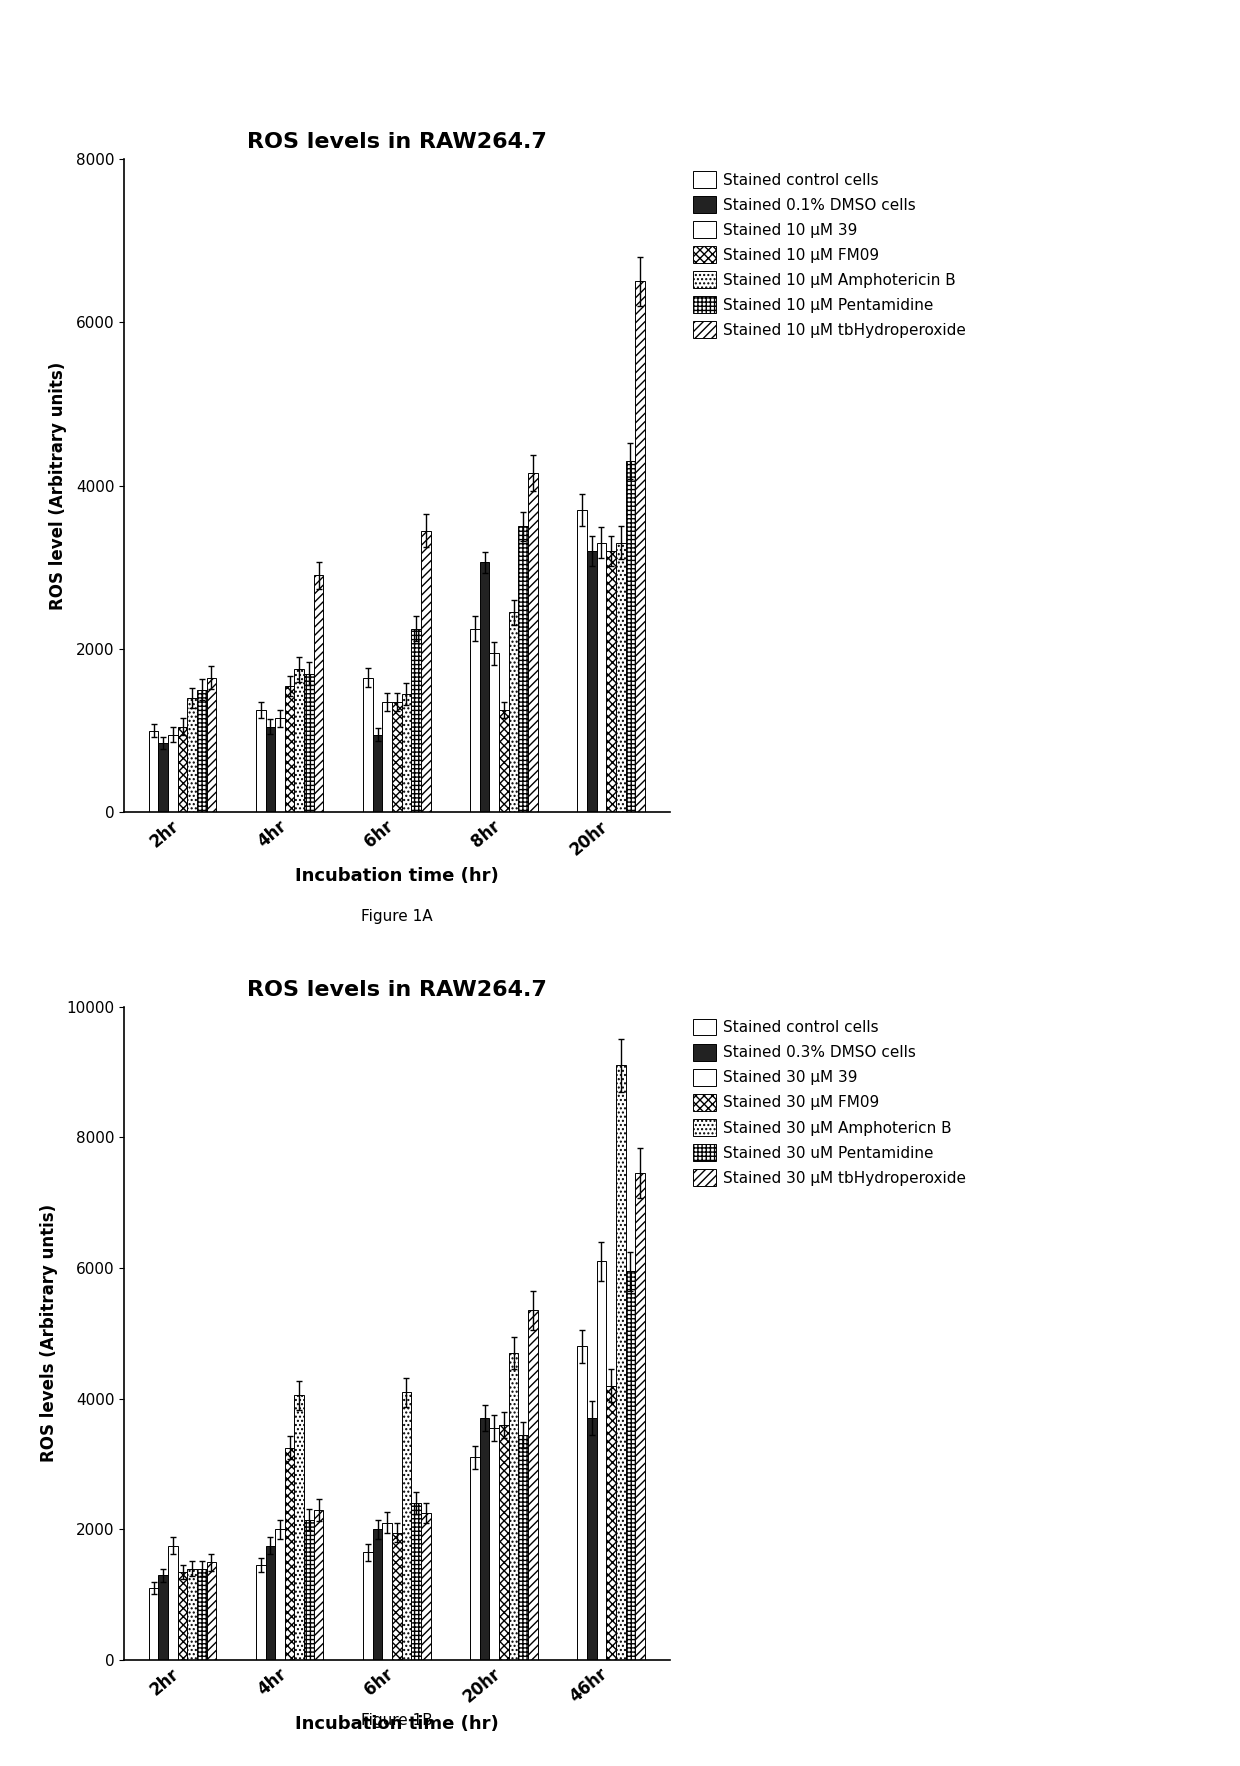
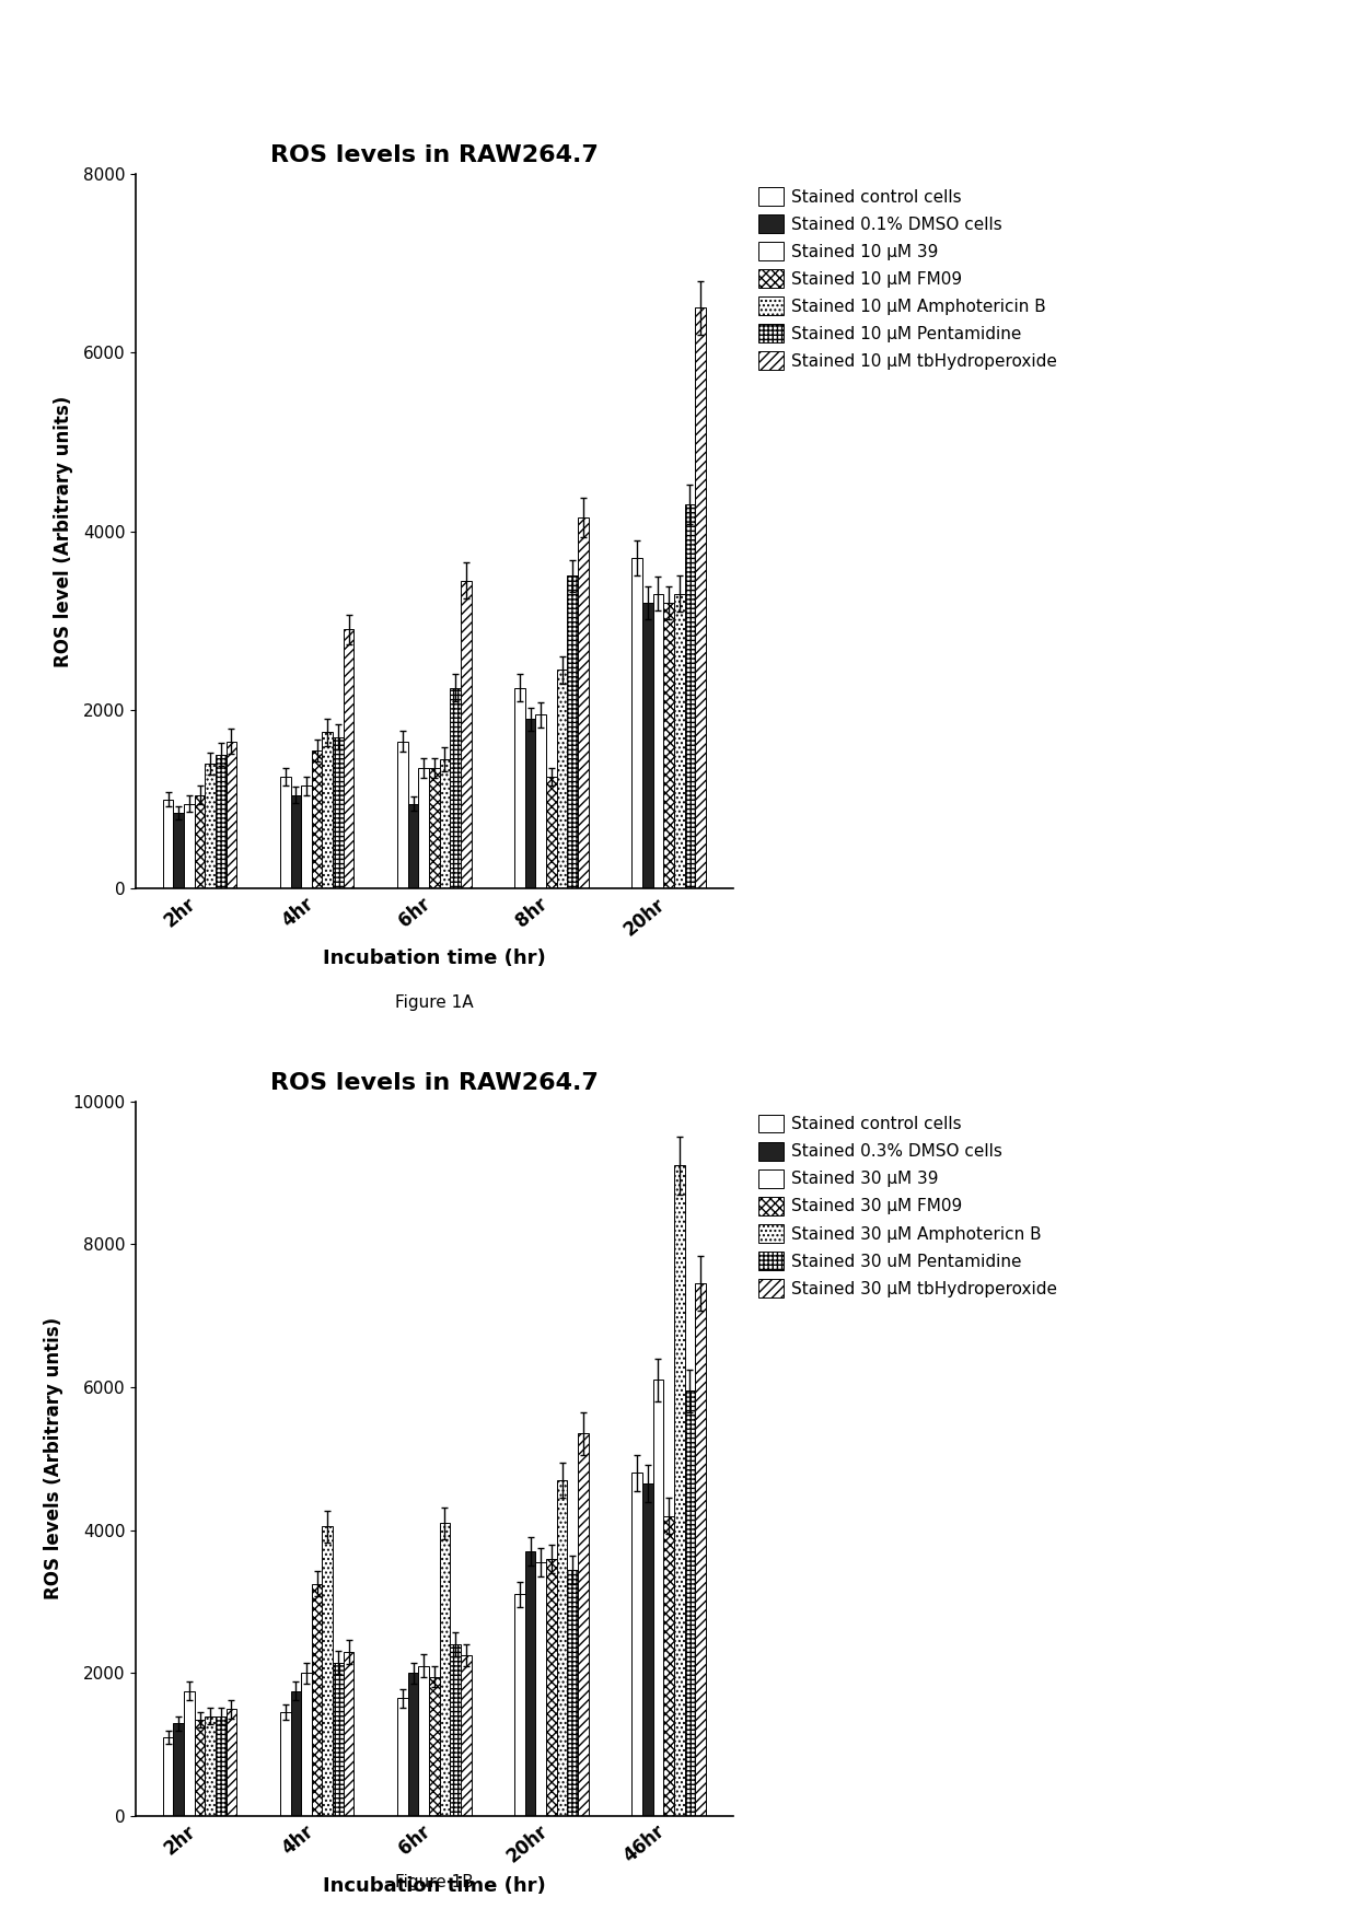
Stained 0.1% DMSO cells/8hr: 3060 -> 1900
Stained 0.3% DMSO cells/46hr: 3700 -> 4650
